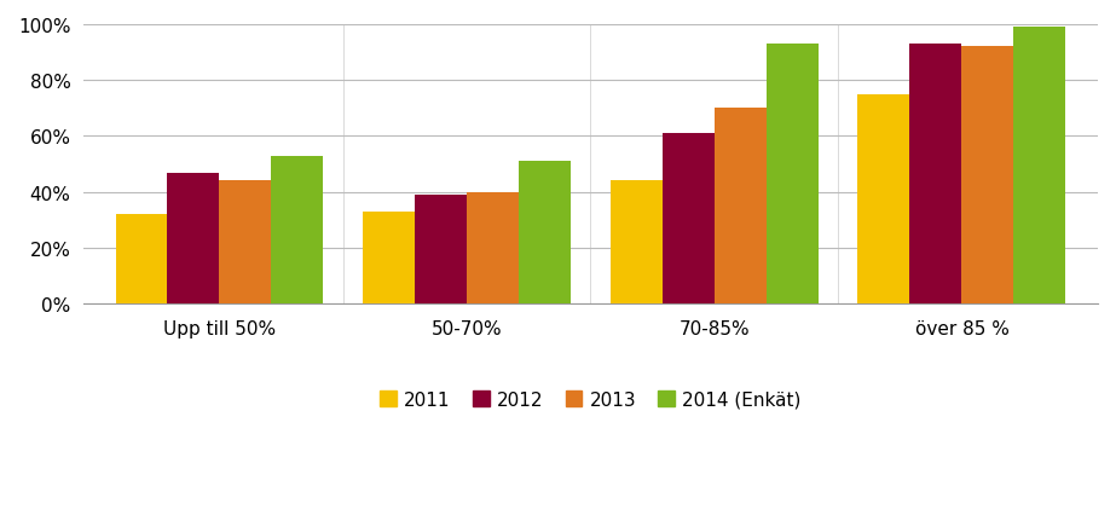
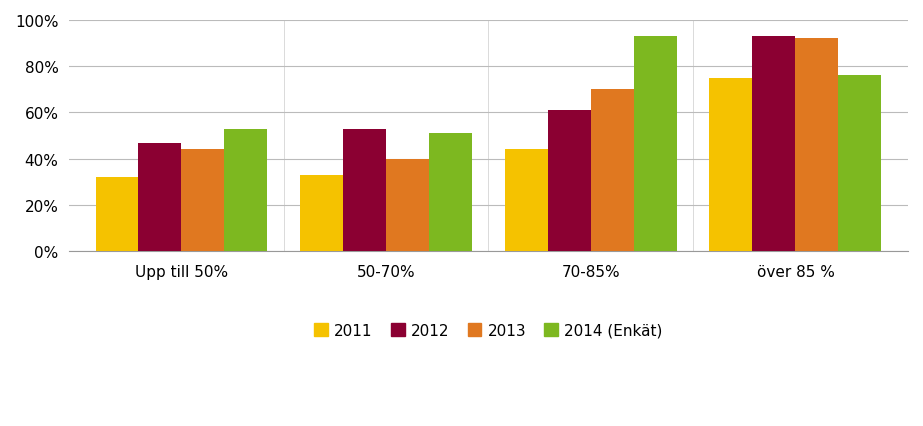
2012/50-70%: 39% -> 53%
2014 (Enkät)/över 85 %: 99% -> 76%
